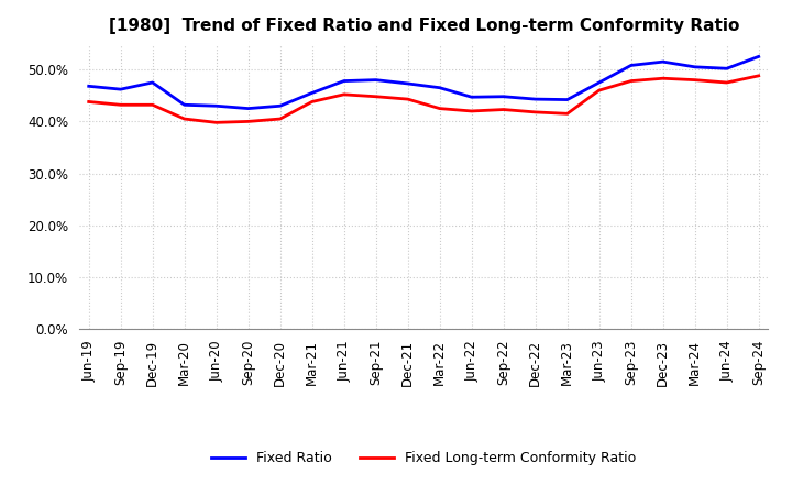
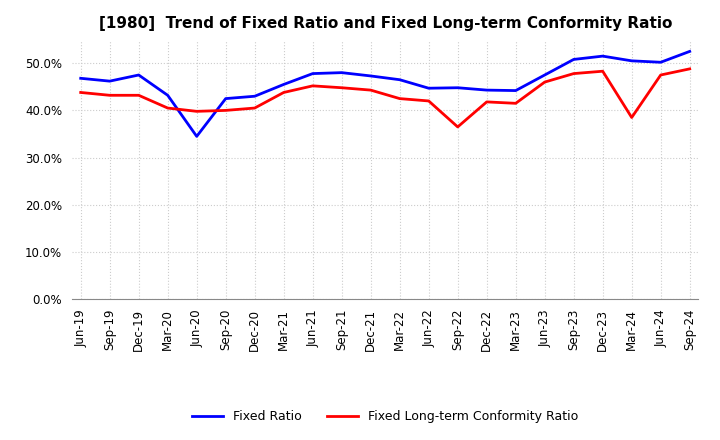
Fixed Ratio/Jun-20: 43.0% -> 34.5%
Fixed Long-term Conformity Ratio/Sep-22: 42.3% -> 36.5%
Fixed Long-term Conformity Ratio/Mar-24: 48.0% -> 38.5%
